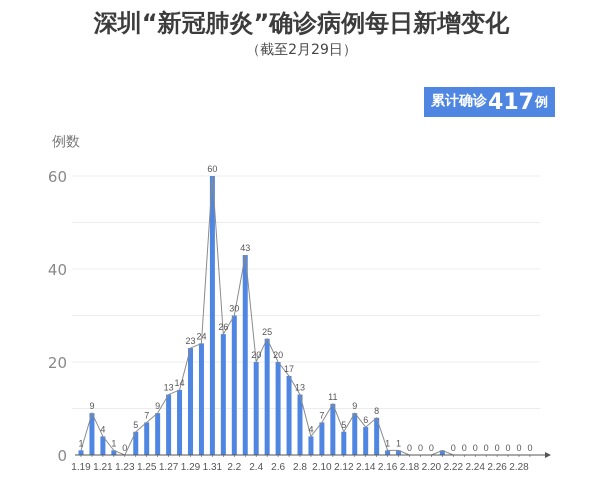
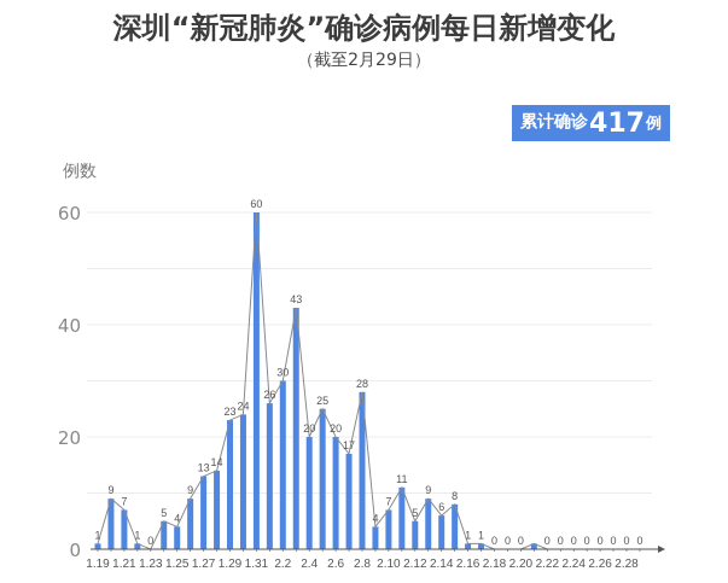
1.21: 4 -> 7
1.25: 7 -> 4
2.8: 13 -> 28
